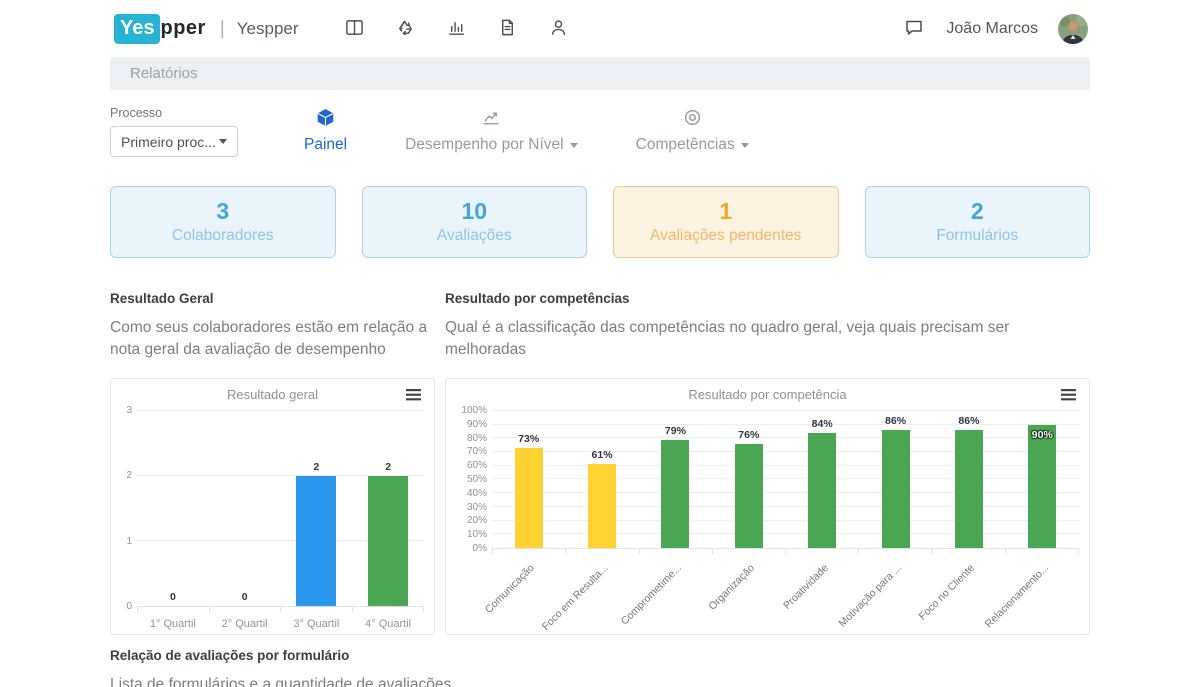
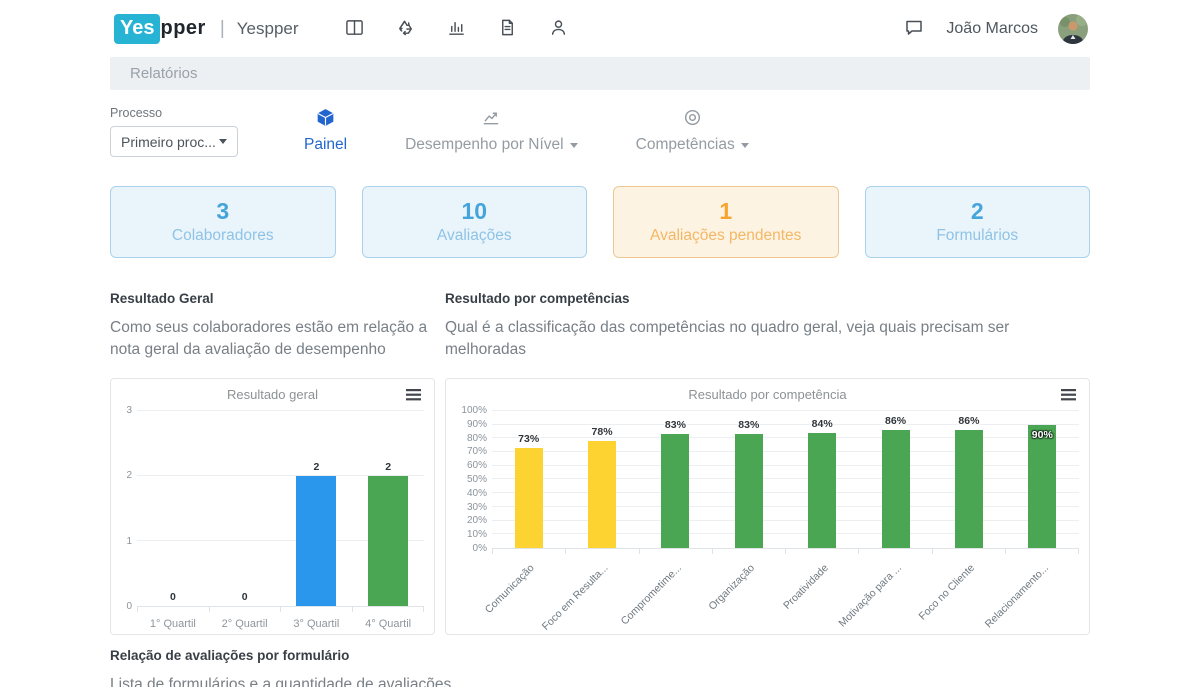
Resultado por competência/Foco em Resulta...: 61% -> 78%
Resultado por competência/Comprometime...: 79% -> 83%
Resultado por competência/Organização: 76% -> 83%
